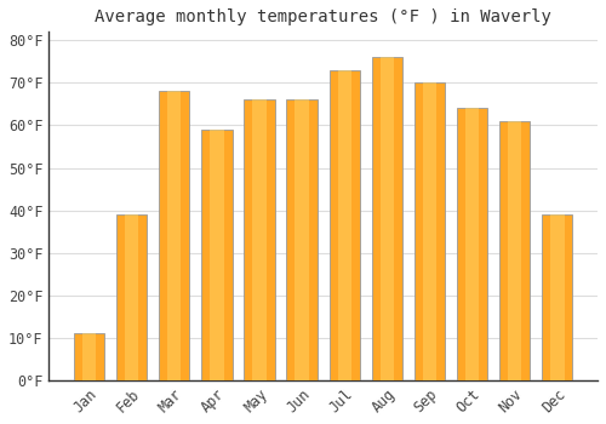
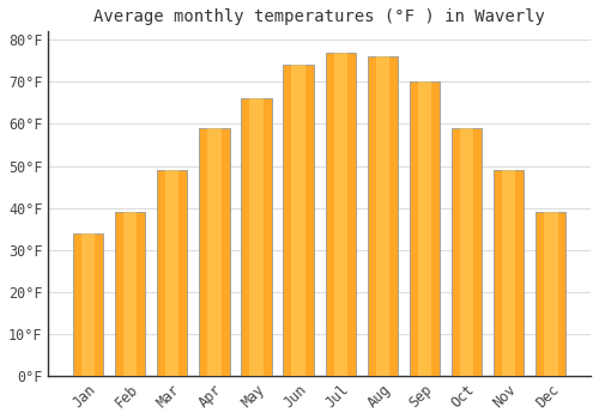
Jan: 11°F -> 34°F
Mar: 68°F -> 49°F
Jun: 66°F -> 74°F
Jul: 73°F -> 77°F
Oct: 64°F -> 59°F
Nov: 61°F -> 49°F
